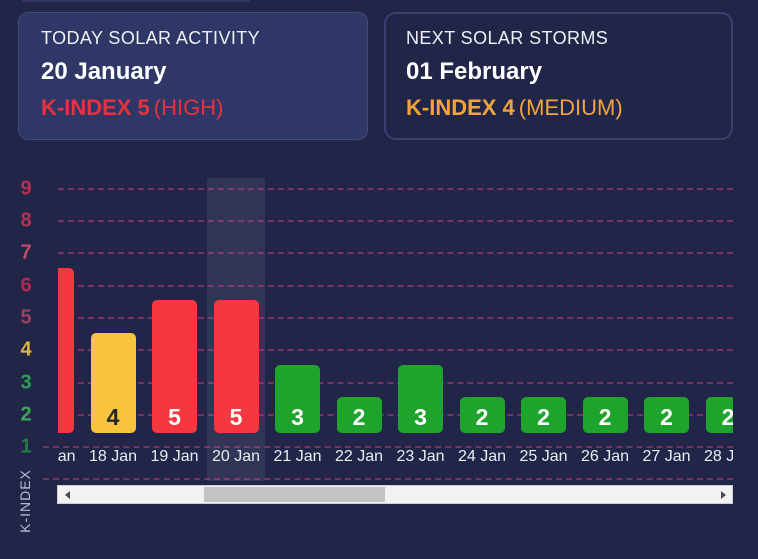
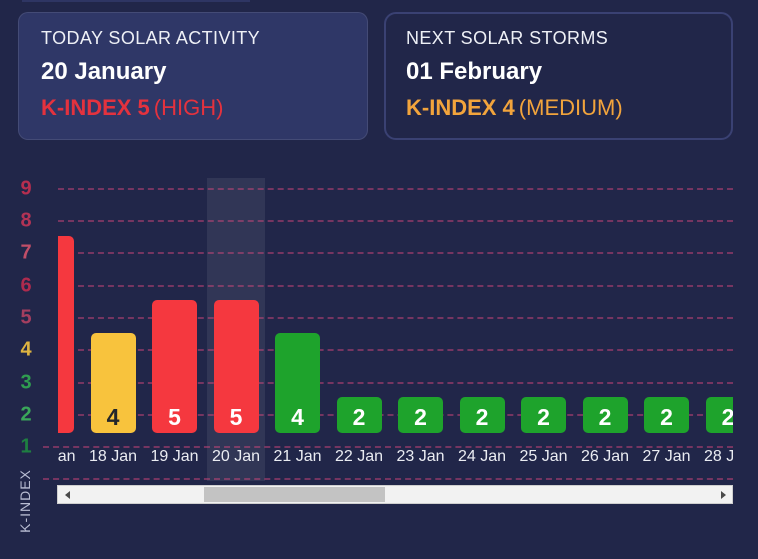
17 Jan: 6 -> 7
21 Jan: 3 -> 4
23 Jan: 3 -> 2
